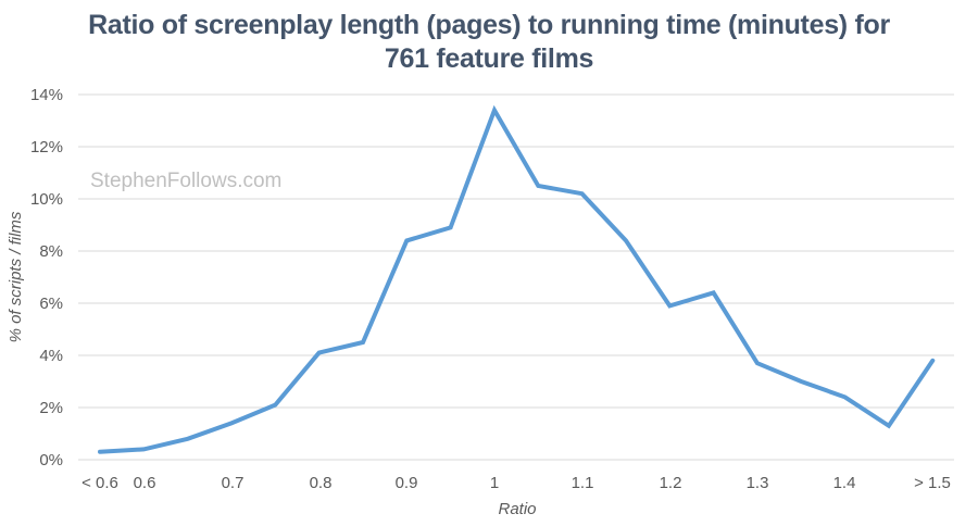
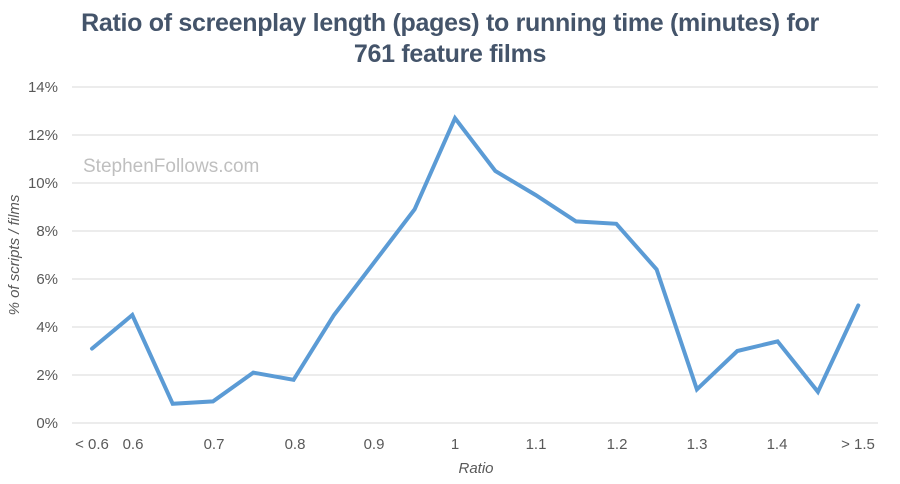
< 0.6: 0.3% -> 3.1%
0.6: 0.4% -> 4.5%
0.7: 1.4% -> 0.9%
0.8: 4.1% -> 1.8%
0.9: 8.4% -> 6.7%
1: 13.4% -> 12.7%
1.1: 10.2% -> 9.5%
1.2: 5.9% -> 8.3%
1.3: 3.7% -> 1.4%
1.4: 2.4% -> 3.4%
> 1.5: 3.8% -> 4.9%
